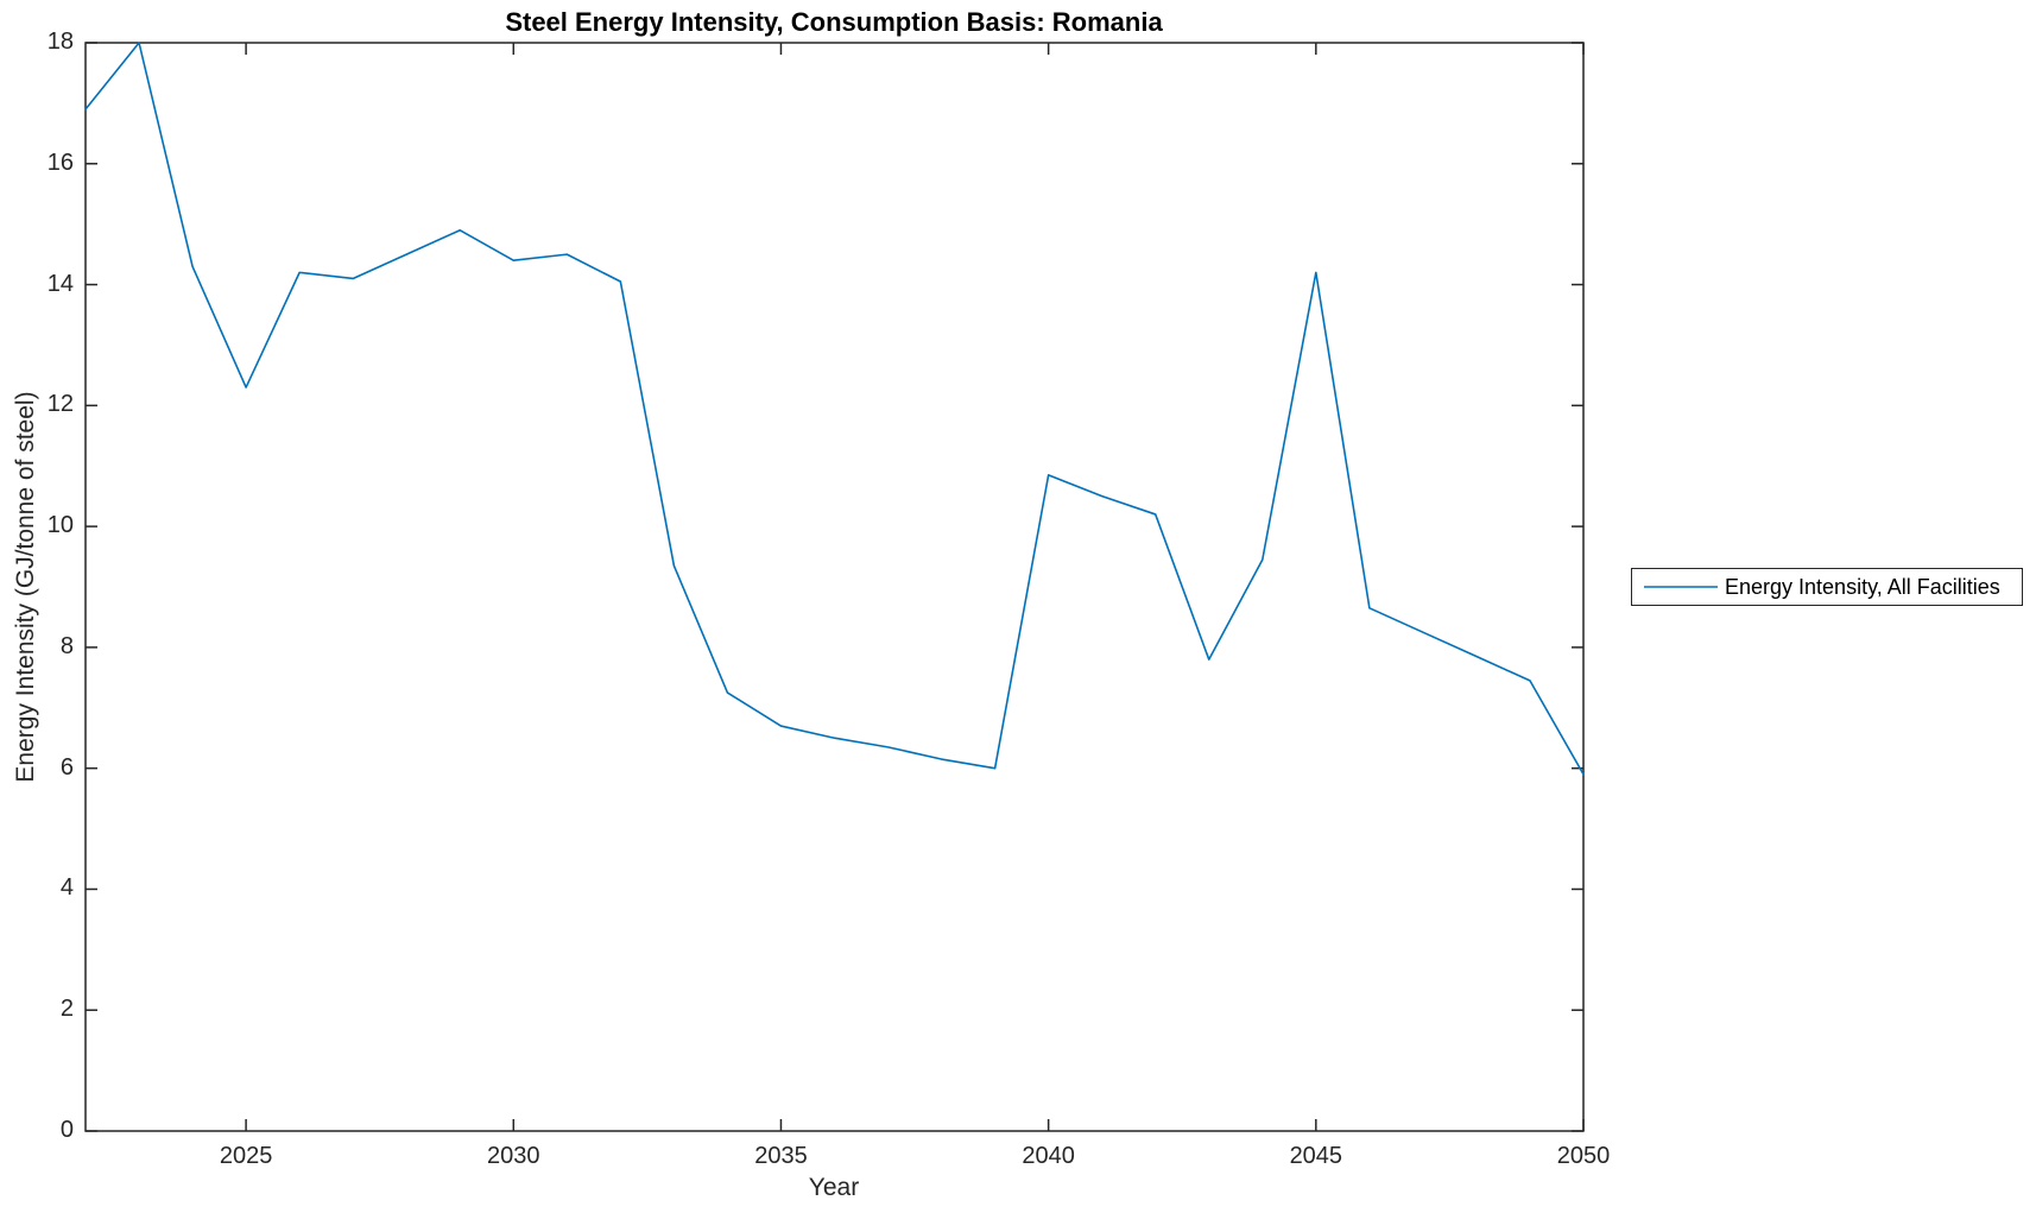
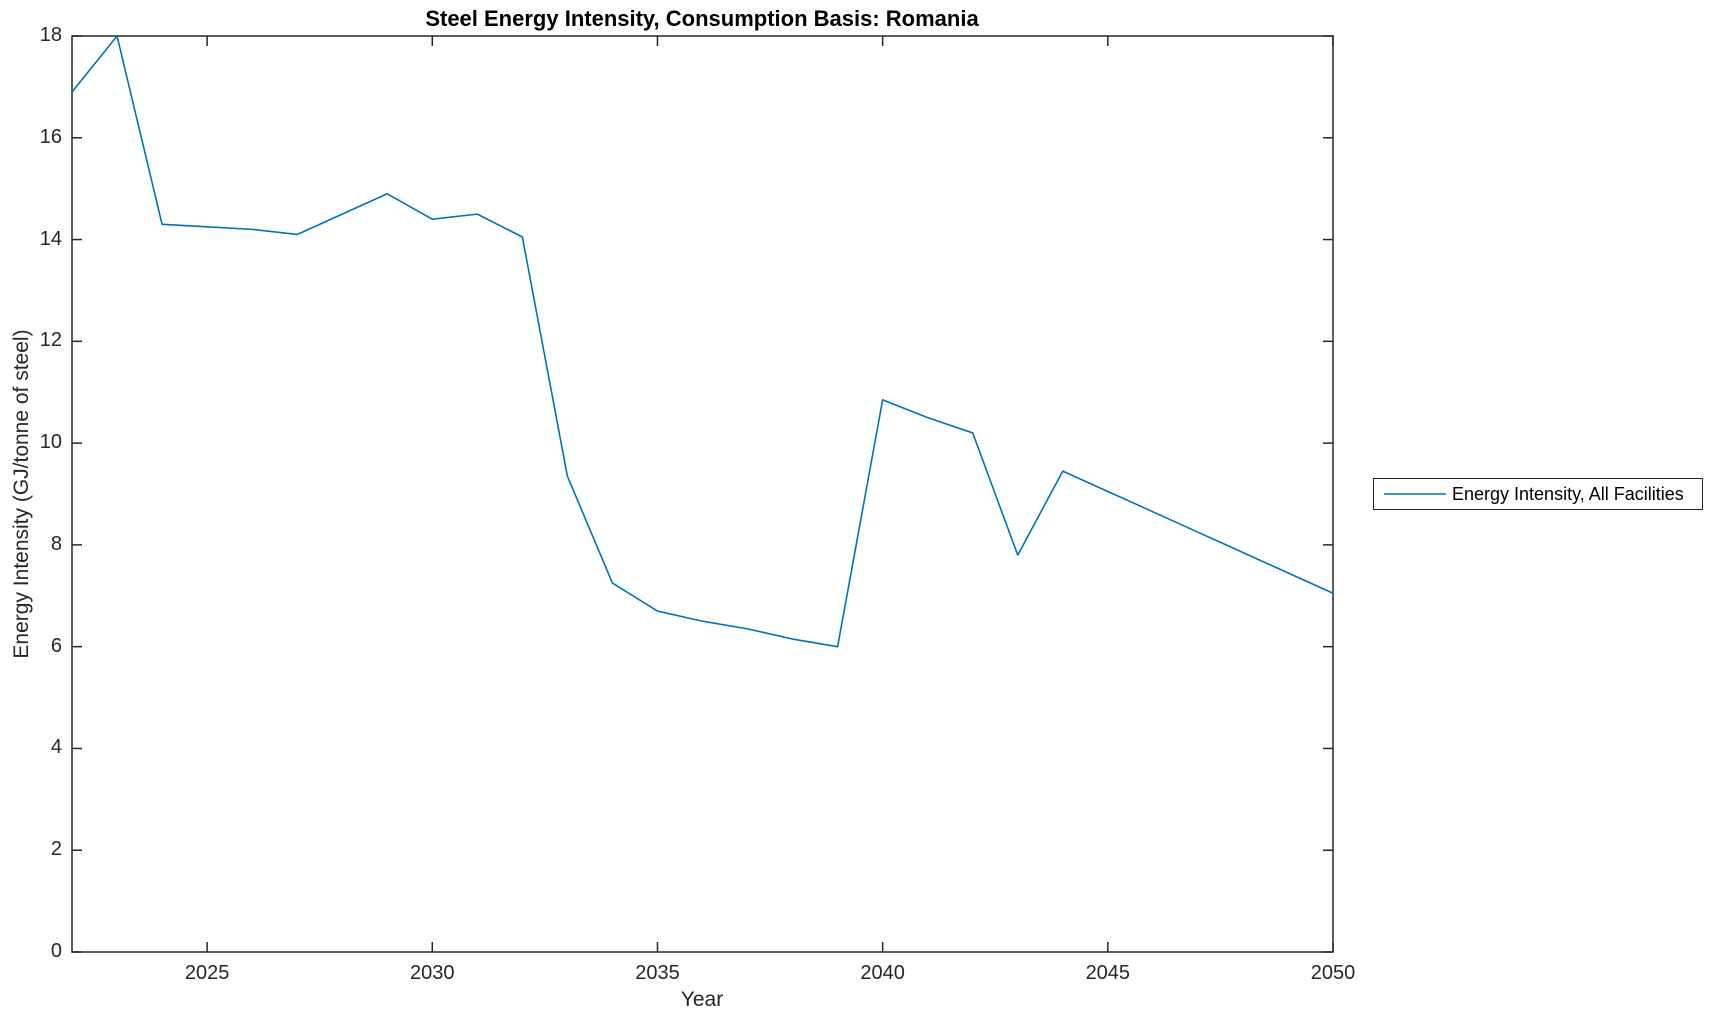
2025: 12.3 -> 14.2
2045: 14.2 -> 9.1
2050: 5.9 -> 7.0
